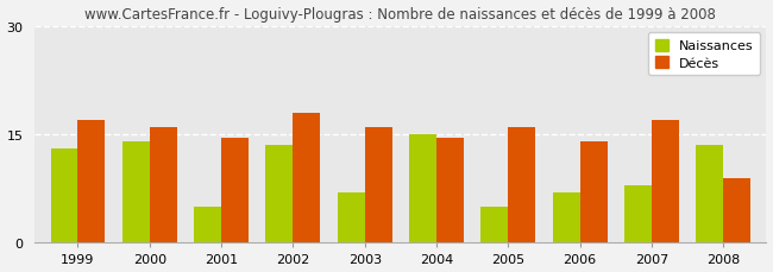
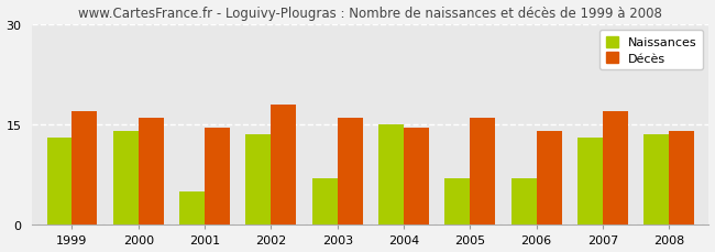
Naissances/2005: 5.0 -> 7.0
Naissances/2007: 8.0 -> 13.0
Décès/2008: 9.0 -> 14.0
